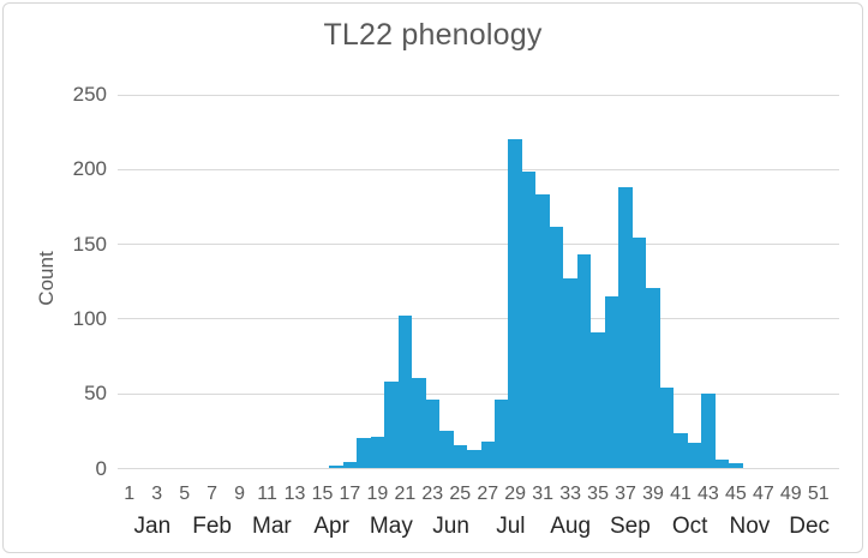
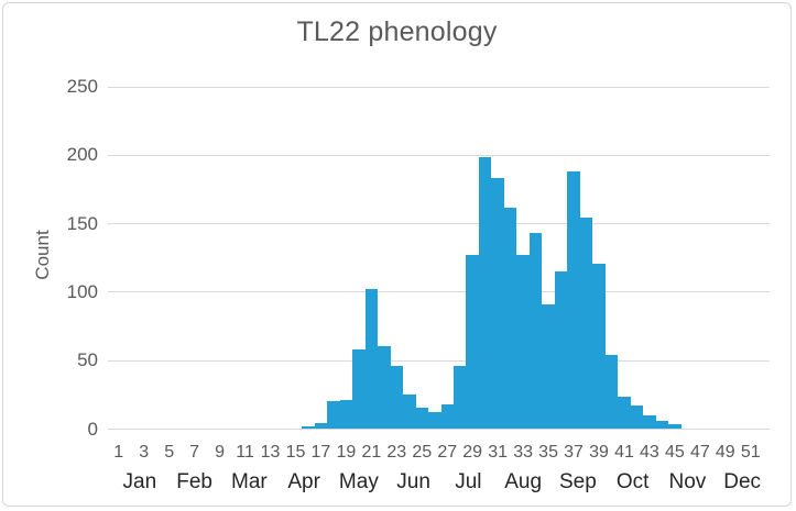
29: 220 -> 127
43: 50 -> 10
